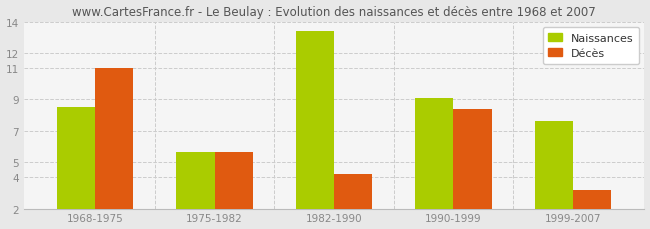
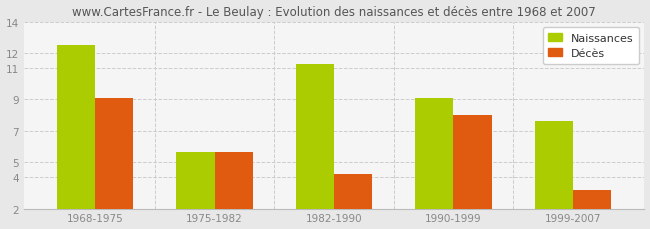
Naissances/1968-1975: 8.5 -> 12.5
Décès/1968-1975: 11.0 -> 9.1
Naissances/1982-1990: 13.4 -> 11.3
Décès/1990-1999: 8.4 -> 8.0
